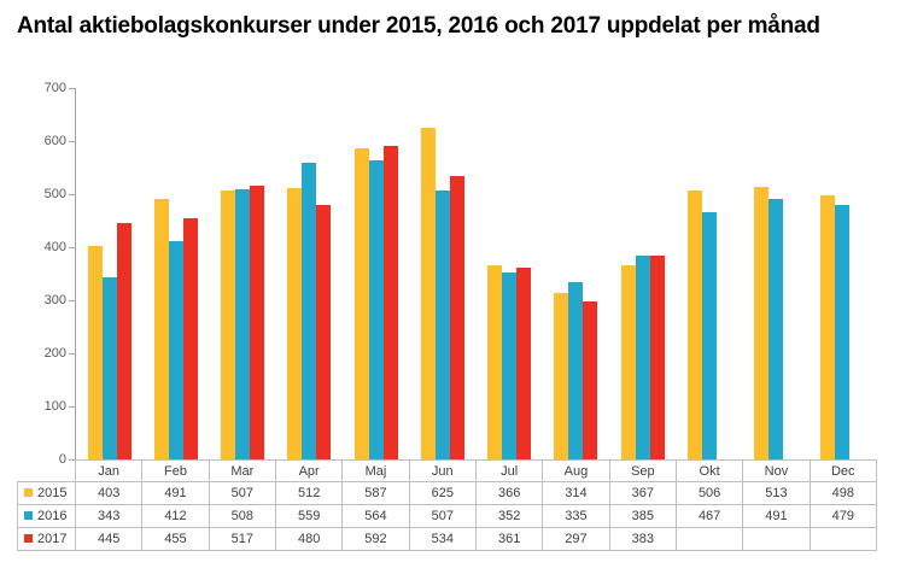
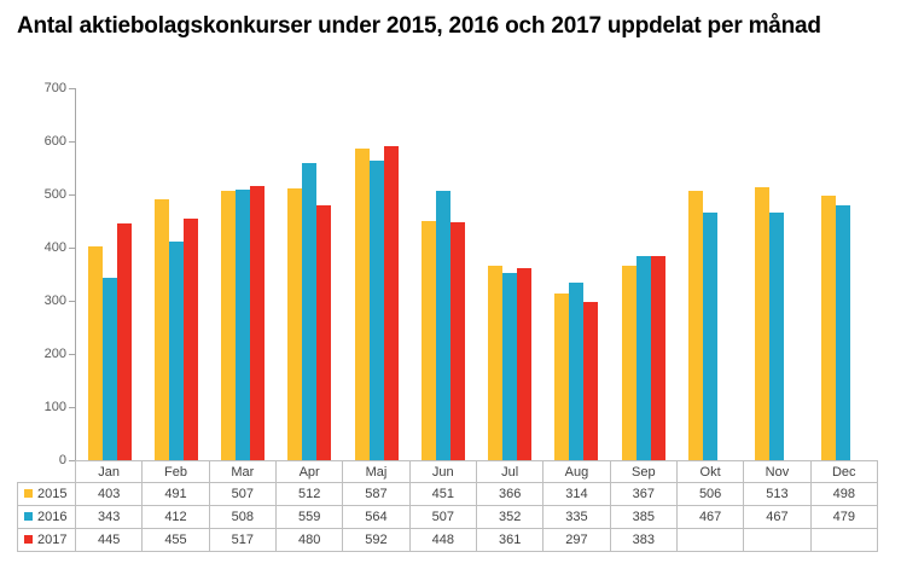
2015/Jun: 625 -> 451
2017/Jun: 534 -> 448
2016/Nov: 491 -> 467
